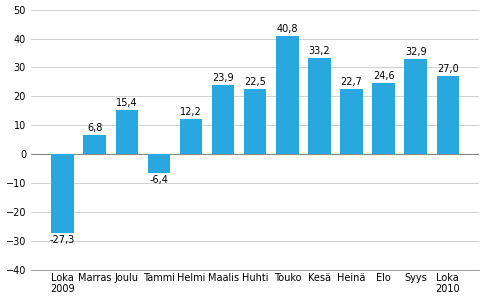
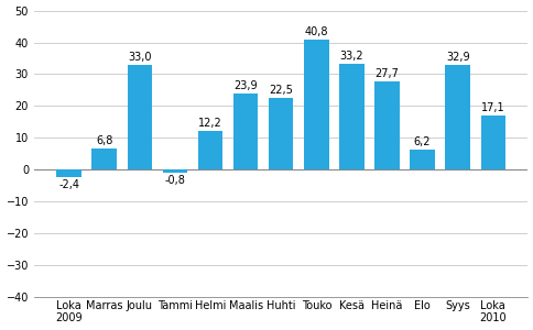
Loka 2009: -27,3 -> -2,4
Joulu: 15,4 -> 33,0
Tammi: -6,4 -> -0,8
Heinä: 22,7 -> 27,7
Elo: 24,6 -> 6,2
Loka 2010: 27,0 -> 17,1
